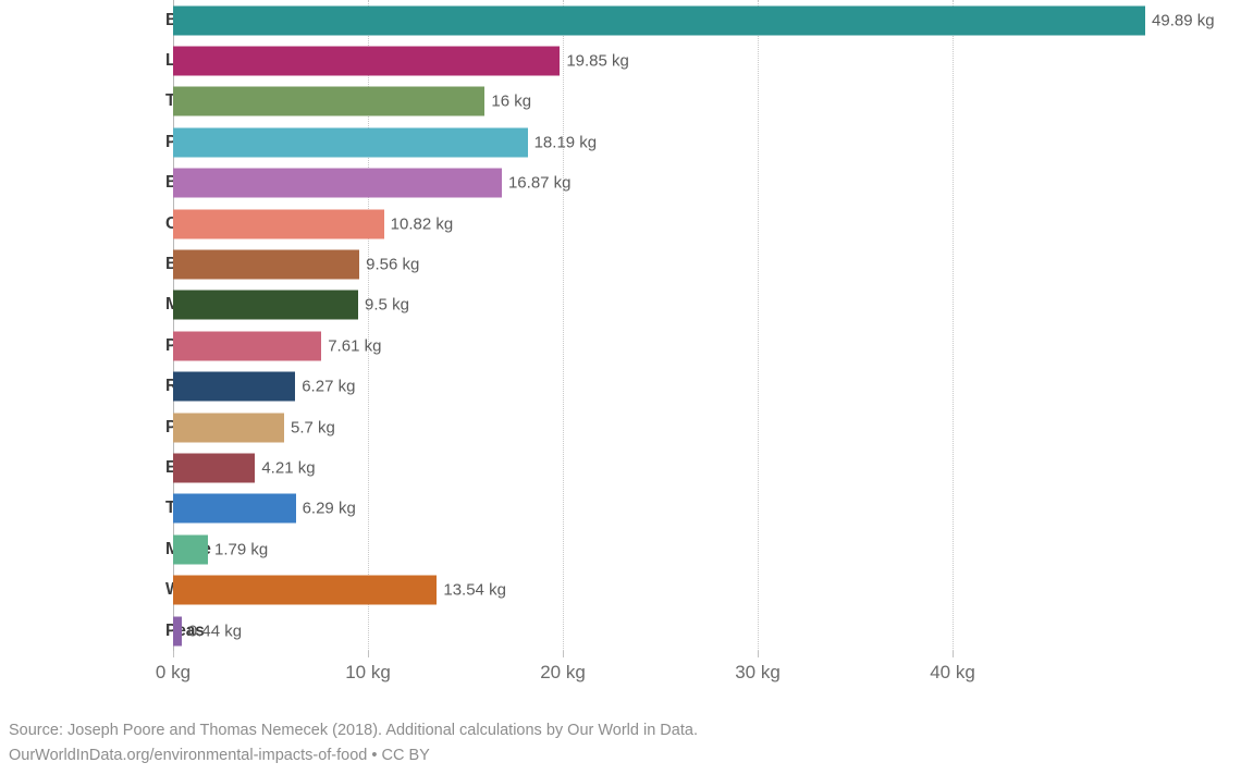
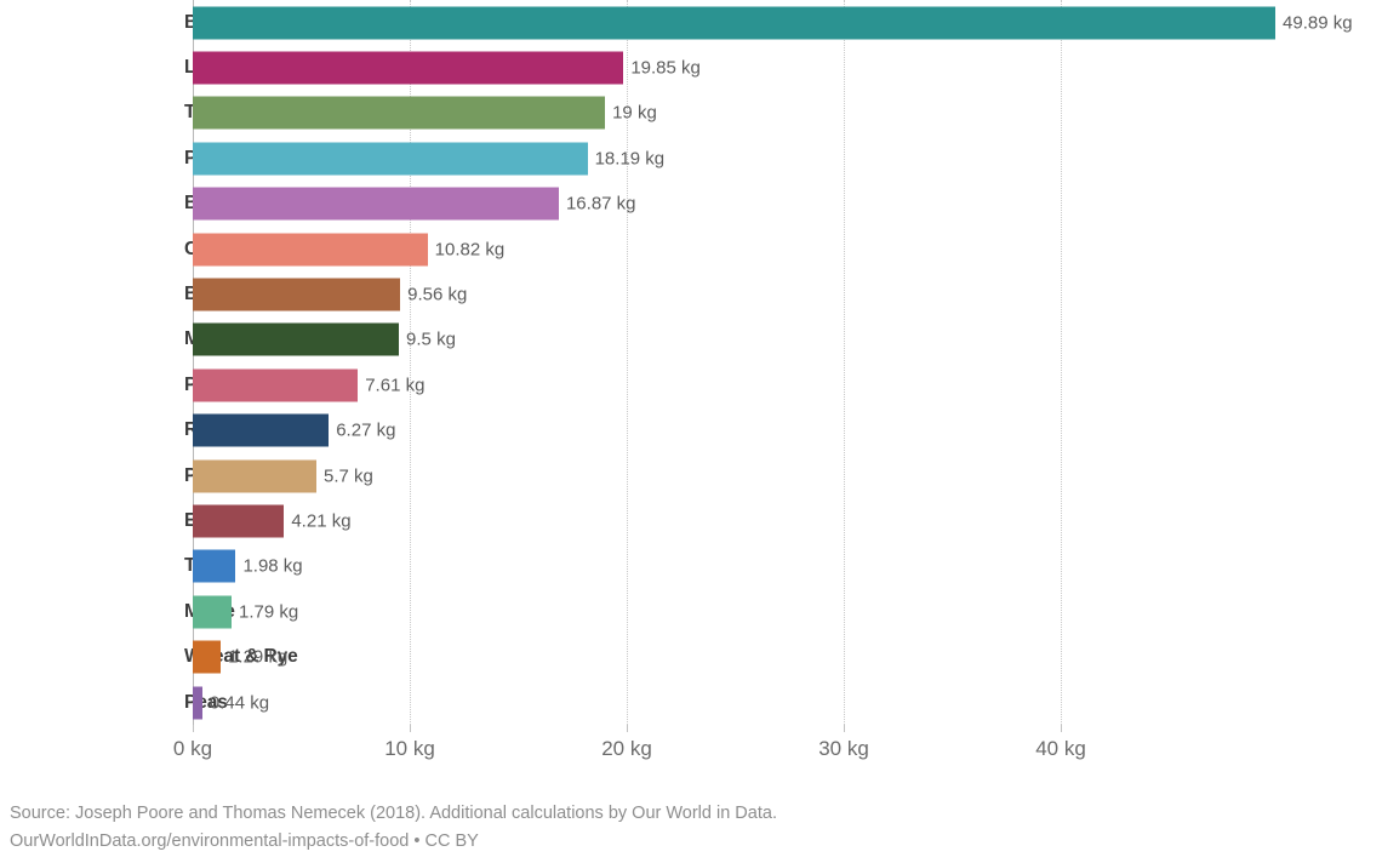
Tomatoes: 16 -> 19
Tofu: 6.29 -> 1.98
Wheat & Rye: 13.54 -> 1.29
